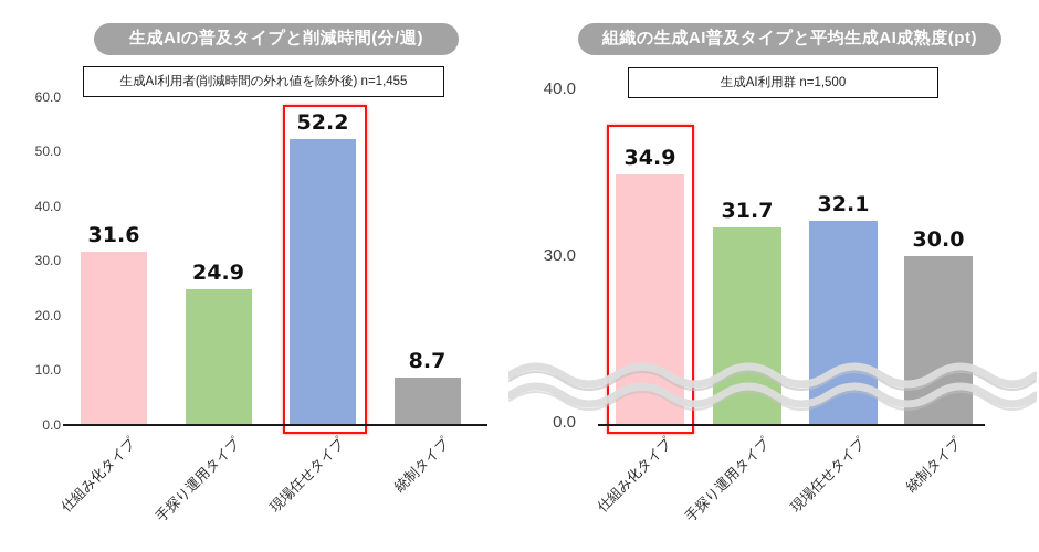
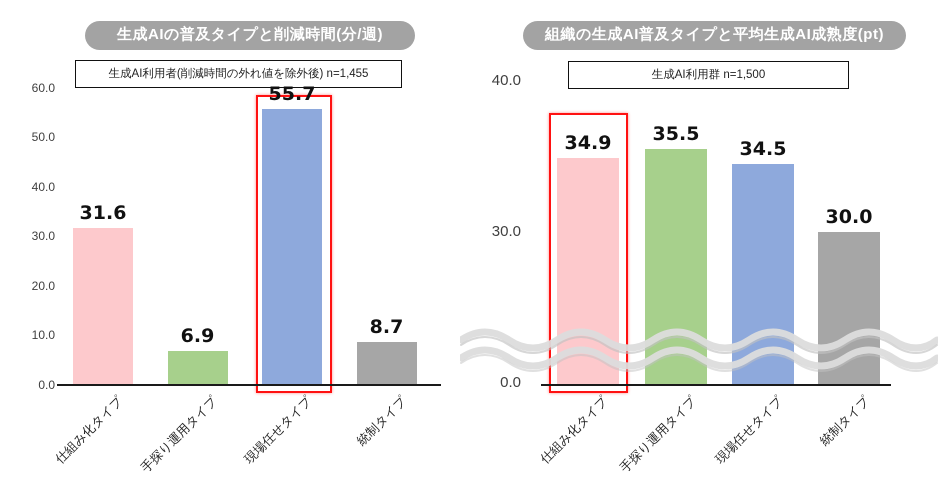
生成AIの普及タイプと削減時間(分/週)/手探り運用タイプ: 24.9 -> 6.9
生成AIの普及タイプと削減時間(分/週)/現場任せタイプ: 52.2 -> 55.7
組織の生成AI普及タイプと平均生成AI成熟度(pt)/手探り運用タイプ: 31.7 -> 35.5
組織の生成AI普及タイプと平均生成AI成熟度(pt)/現場任せタイプ: 32.1 -> 34.5
